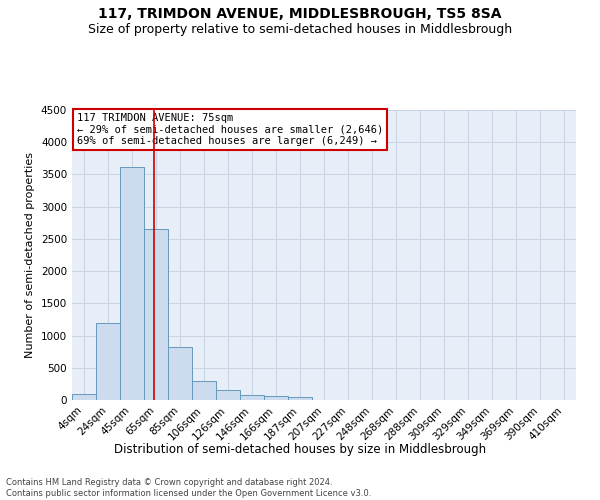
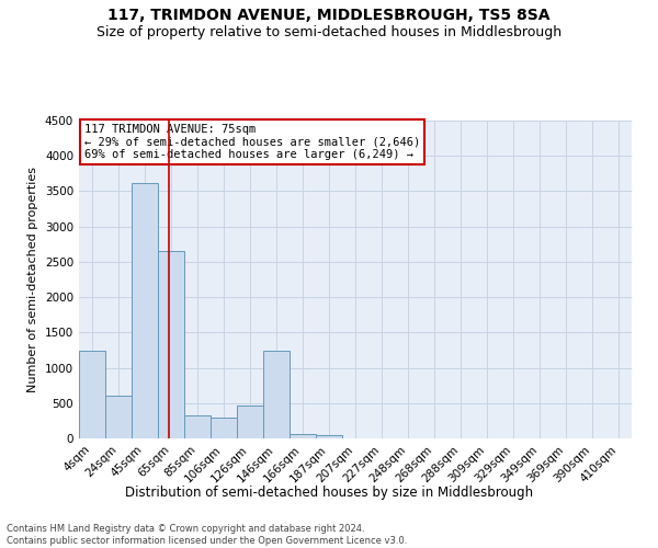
4sqm: 100 -> 1240
24sqm: 1200 -> 600
85sqm: 820 -> 320
126sqm: 150 -> 460
146sqm: 80 -> 1240
